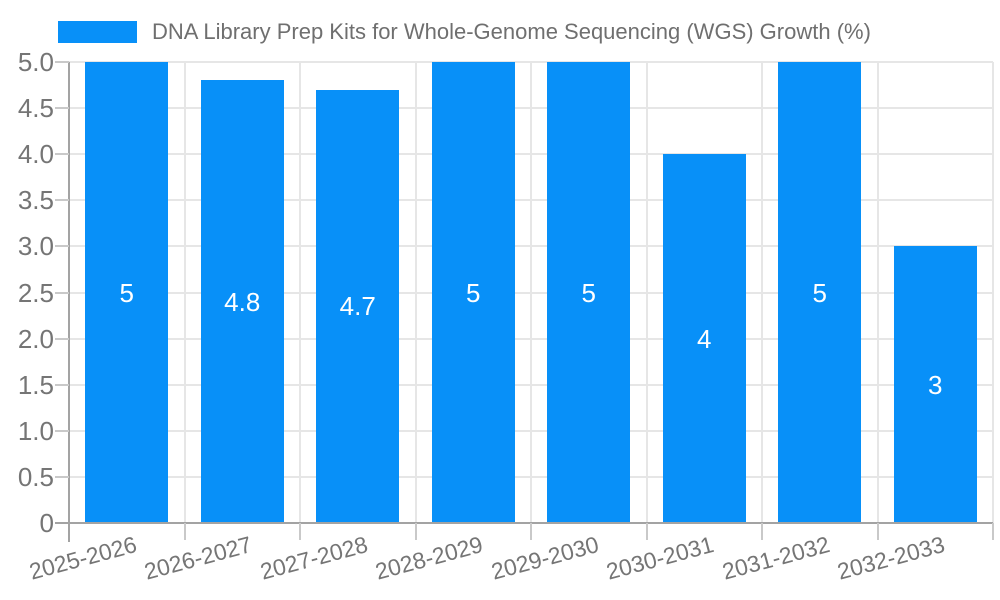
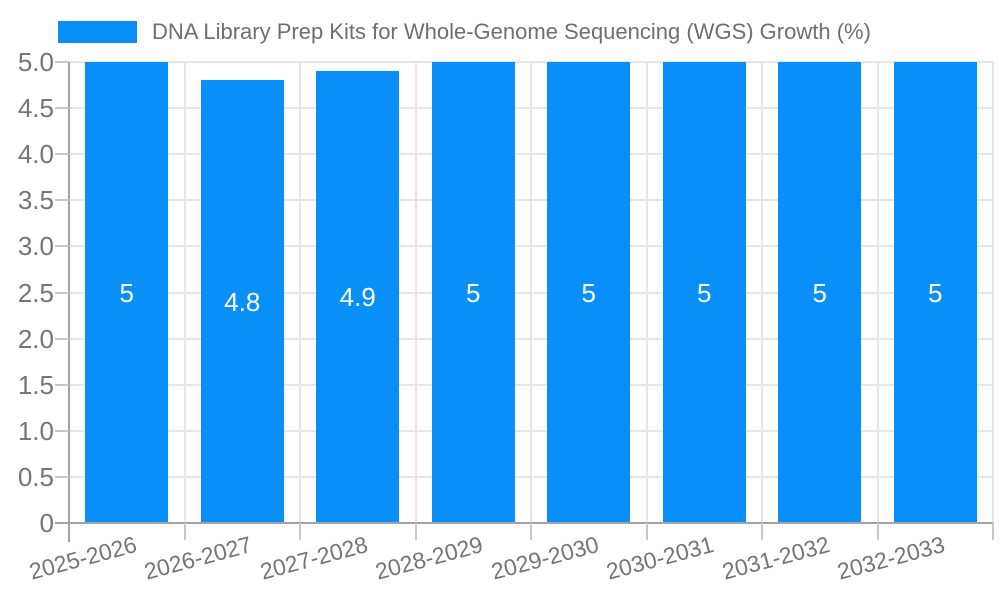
2027-2028: 4.7 -> 4.9
2030-2031: 4 -> 5
2032-2033: 3 -> 5
